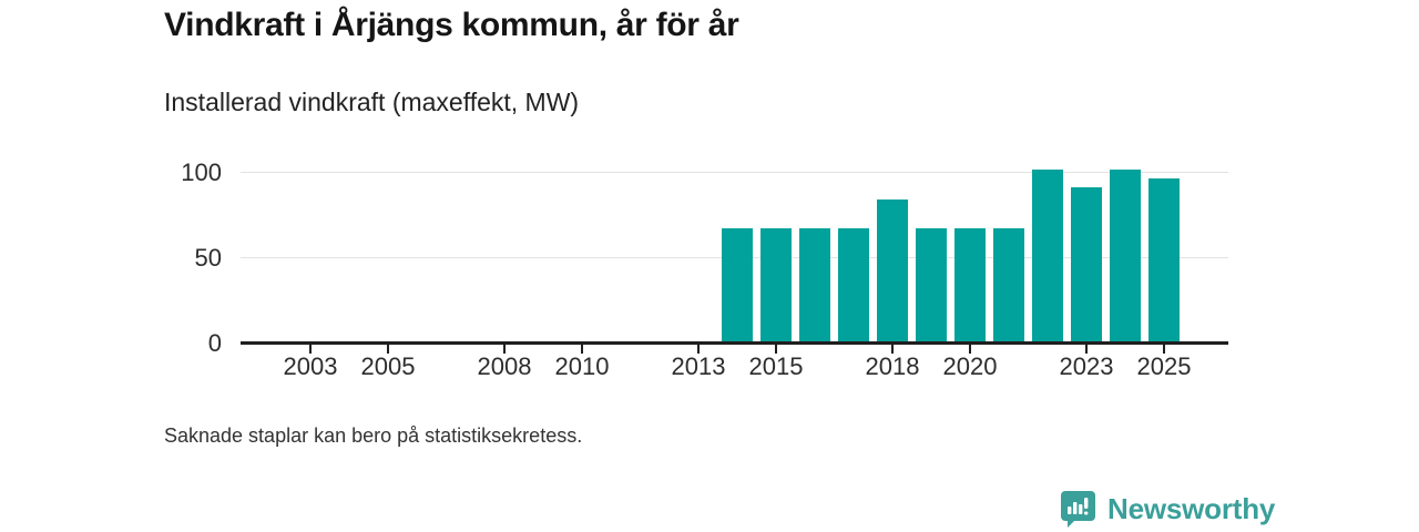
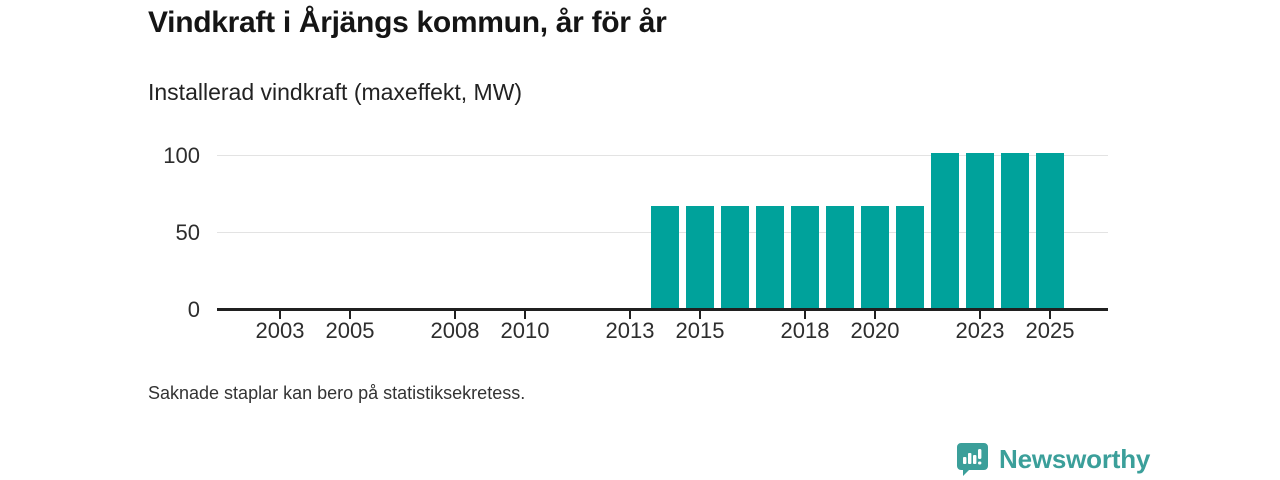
2018: 84 -> 67
2023: 91 -> 101
2025: 96 -> 101
